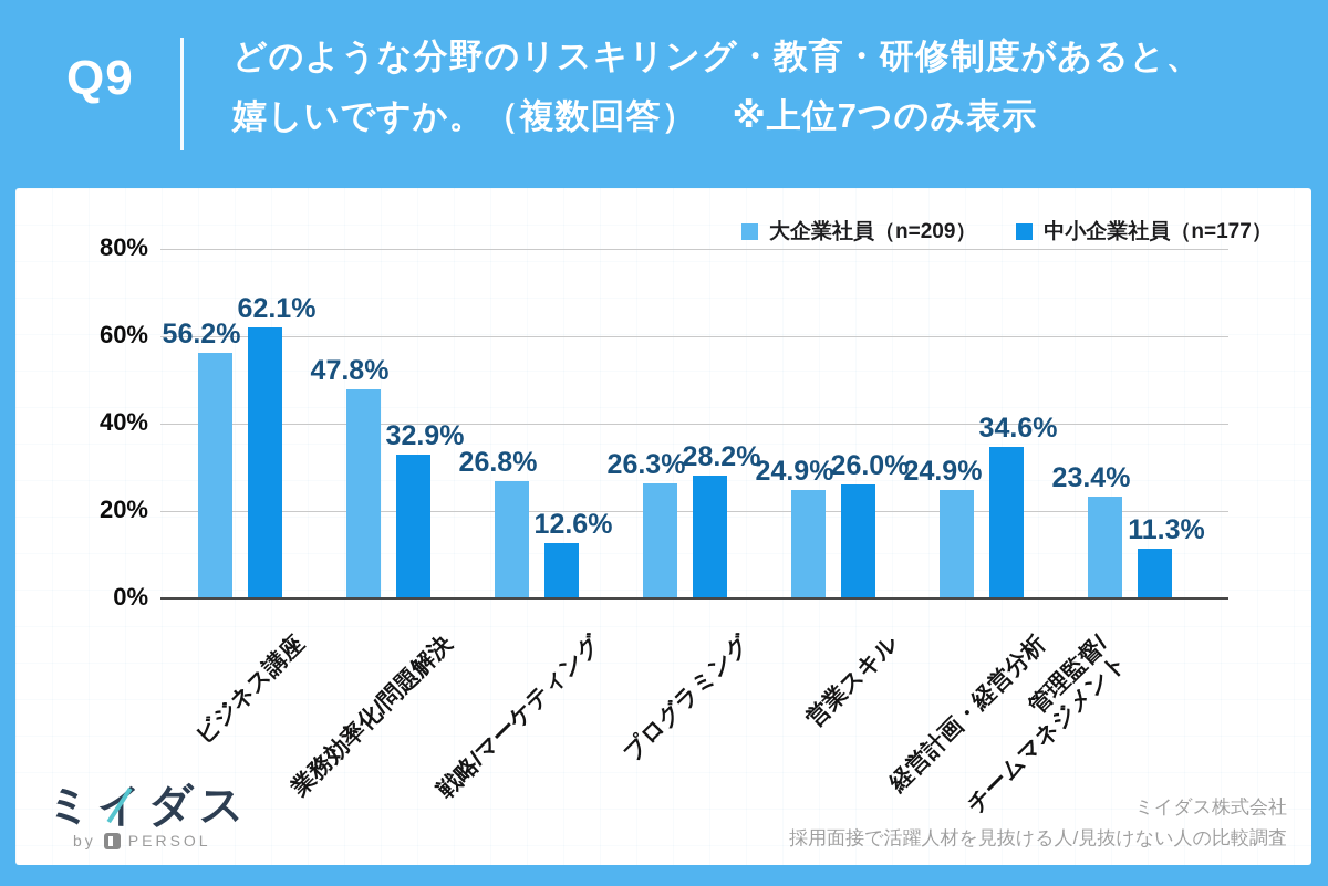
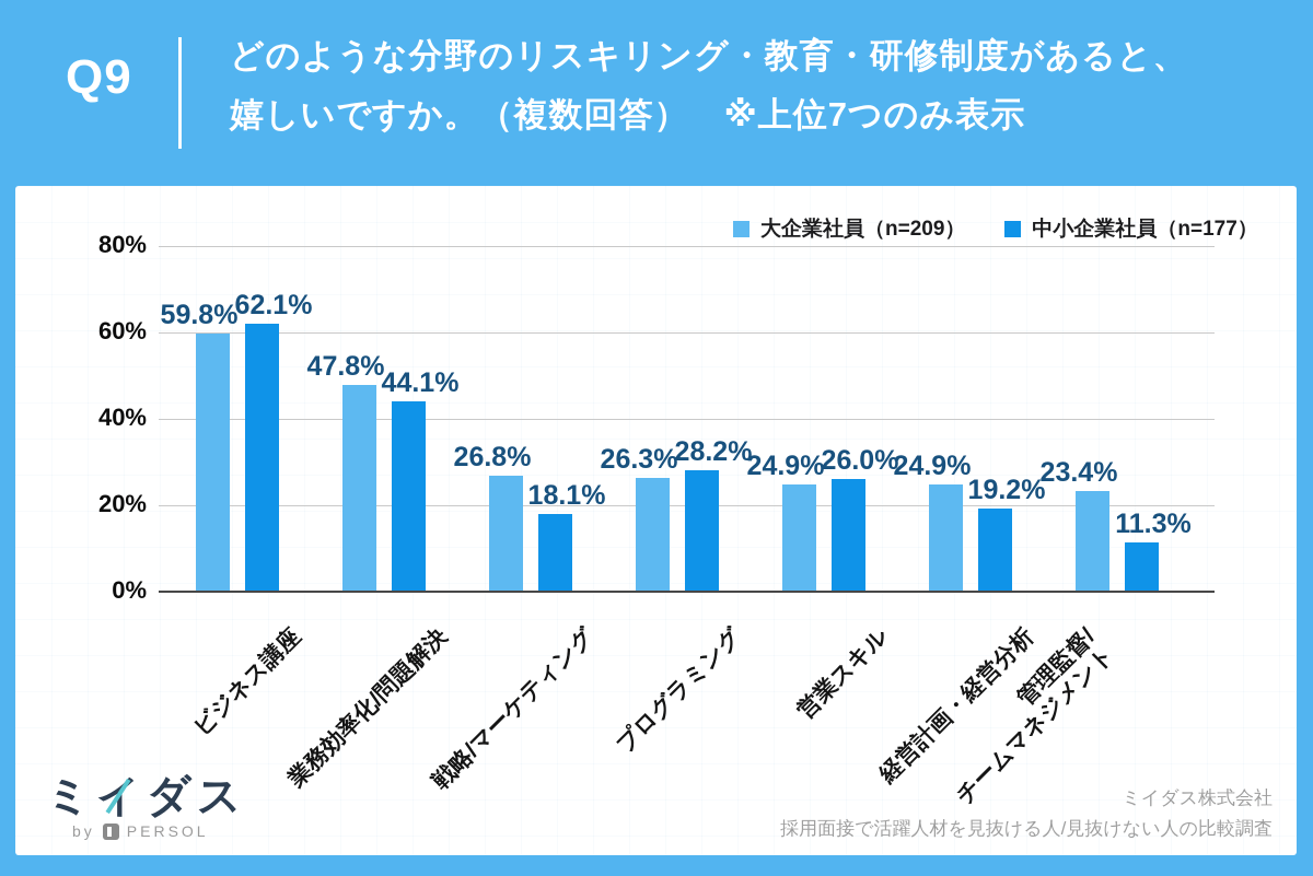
大企業社員（n=209）/ビジネス講座: 56.2% -> 59.8%
中小企業社員（n=177）/業務効率化/問題解決: 32.9% -> 44.1%
中小企業社員（n=177）/戦略/マーケティング: 12.6% -> 18.1%
中小企業社員（n=177）/経営計画・経営分析: 34.6% -> 19.2%
